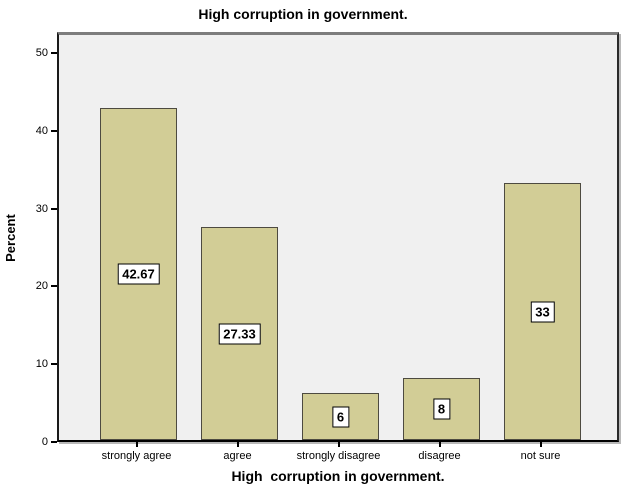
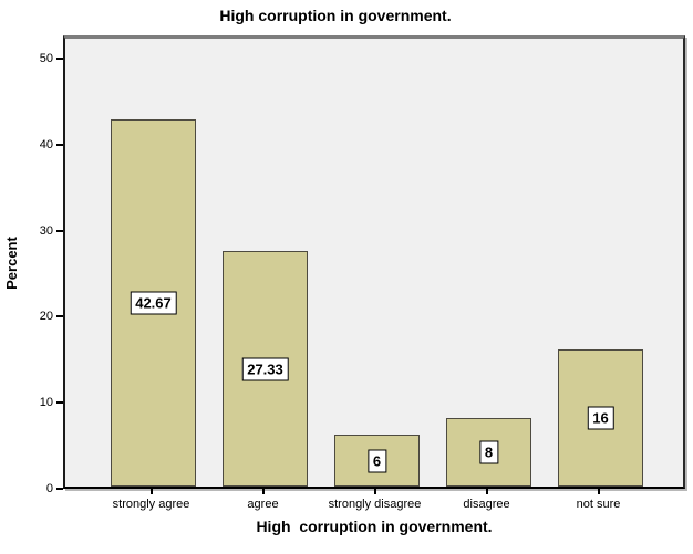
not sure: 33 -> 16
